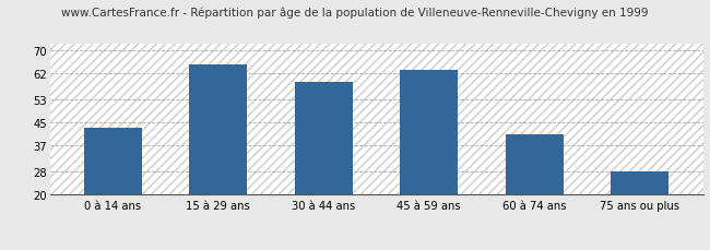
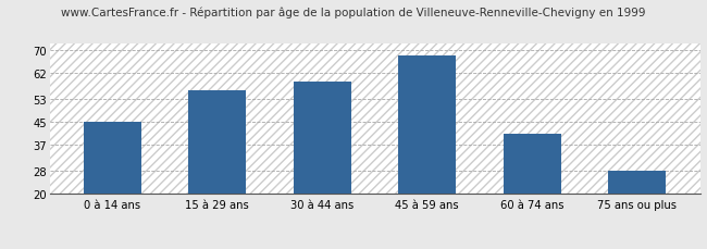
0 à 14 ans: 43 -> 45
15 à 29 ans: 65 -> 56
45 à 59 ans: 63 -> 68
